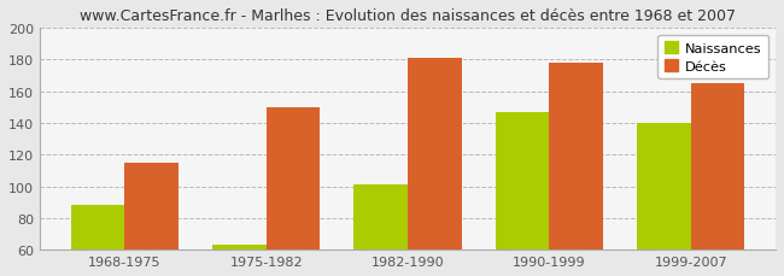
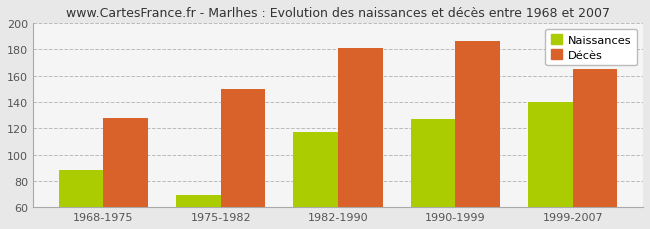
Décès/1968-1975: 115 -> 128
Naissances/1975-1982: 63 -> 69
Naissances/1982-1990: 101 -> 117
Naissances/1990-1999: 147 -> 127
Décès/1990-1999: 178 -> 186
